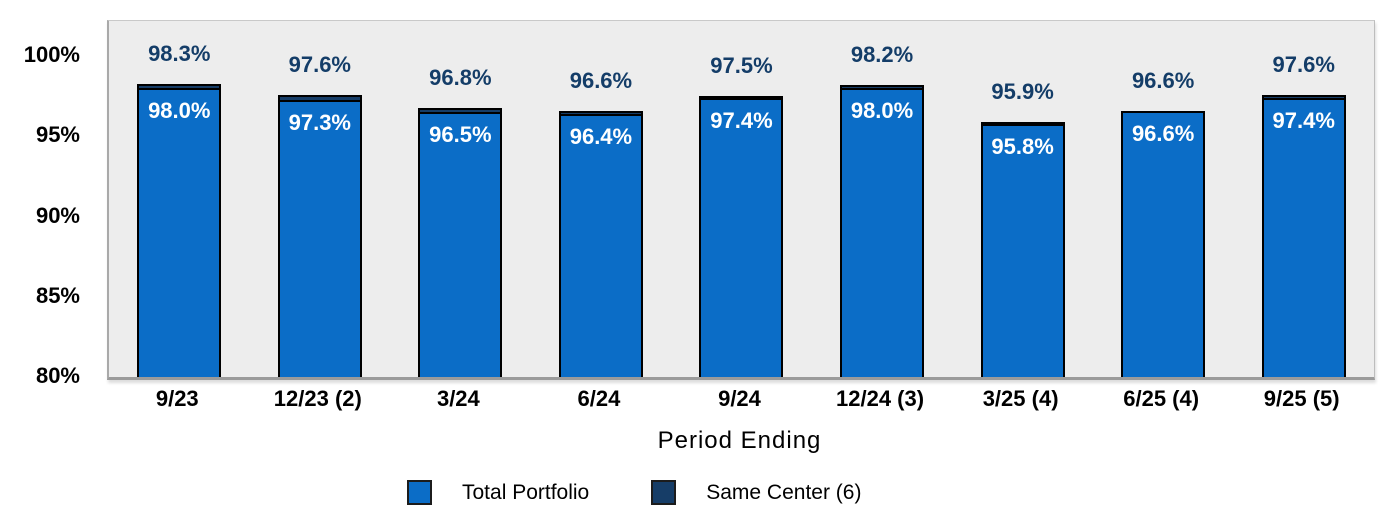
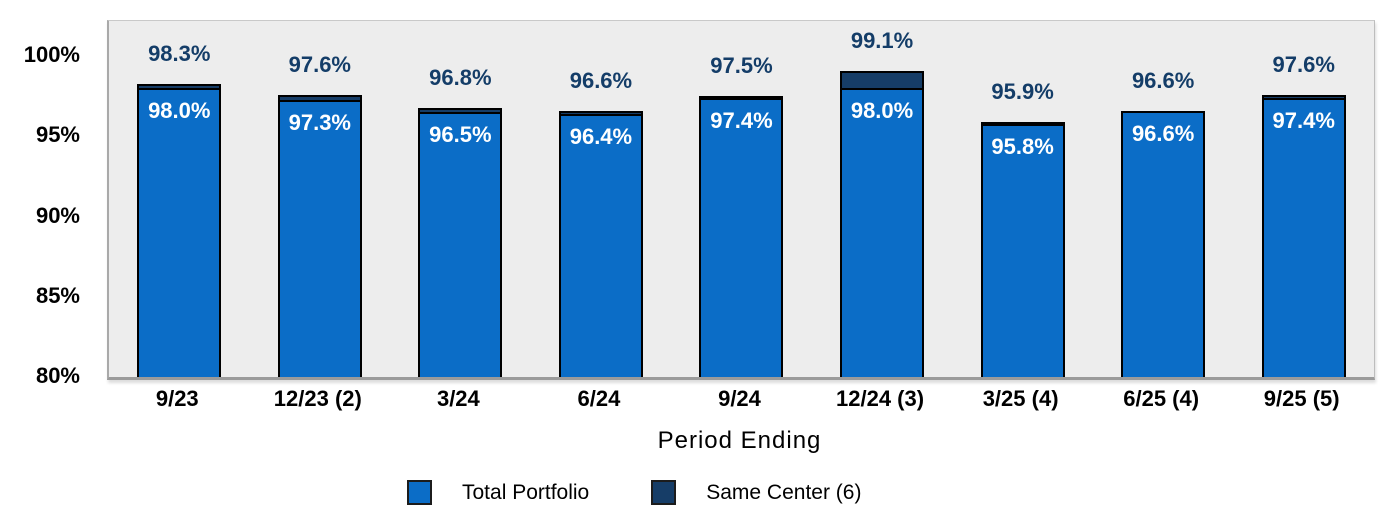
Same Center (6)/12/24 (3): 98.2% -> 99.1%
